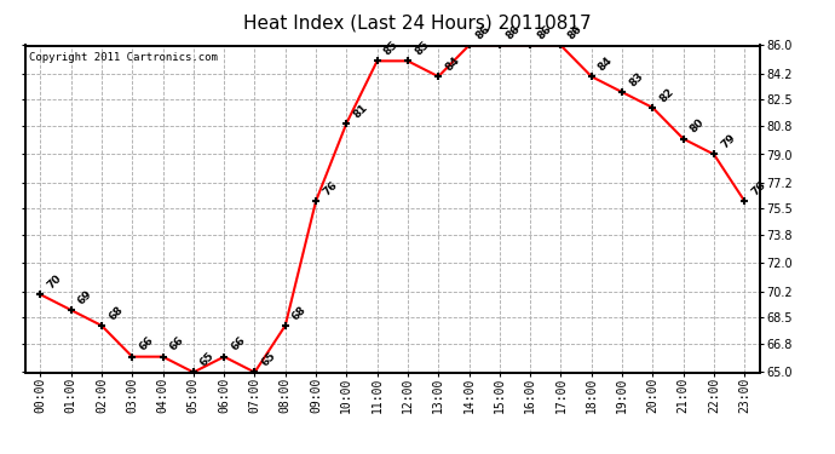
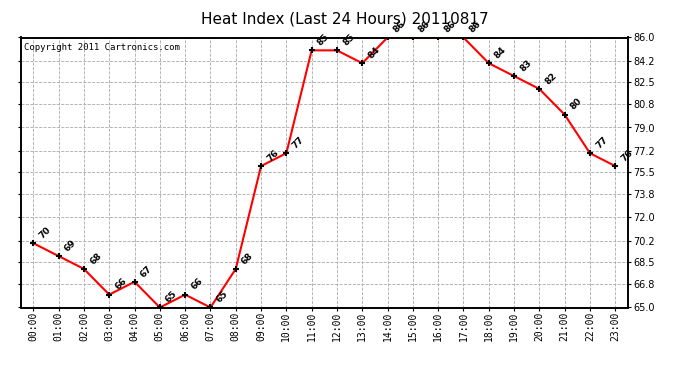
04:00: 66 -> 67
10:00: 81 -> 77
22:00: 79 -> 77
